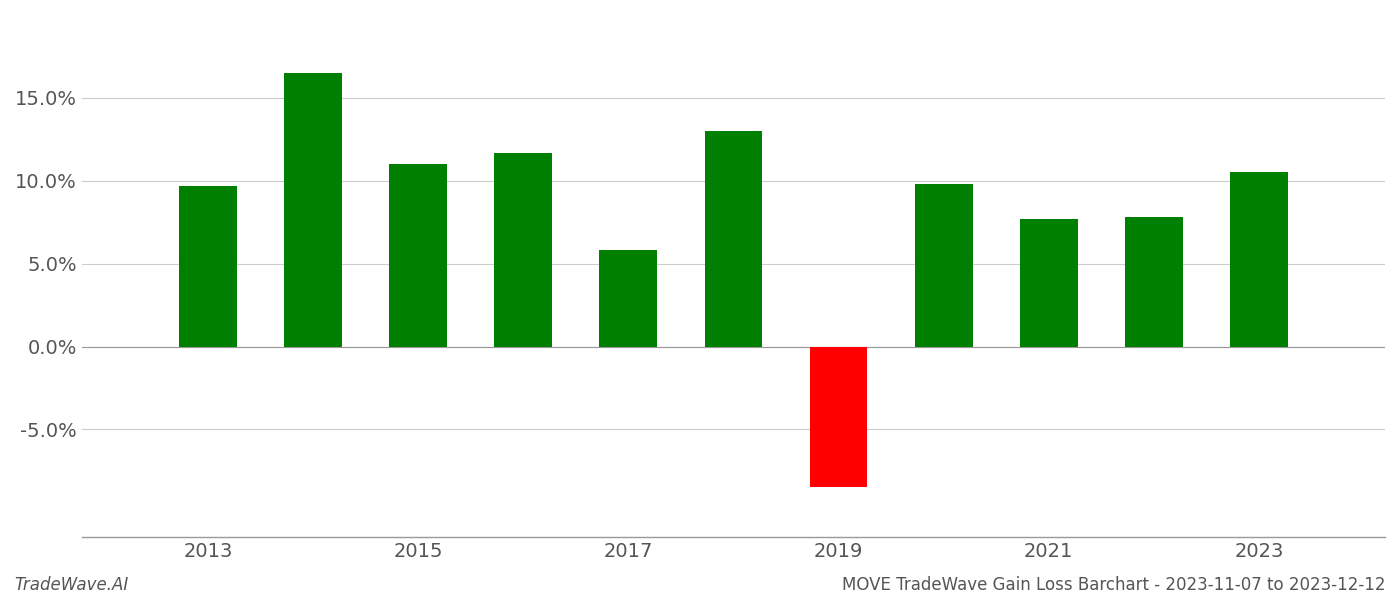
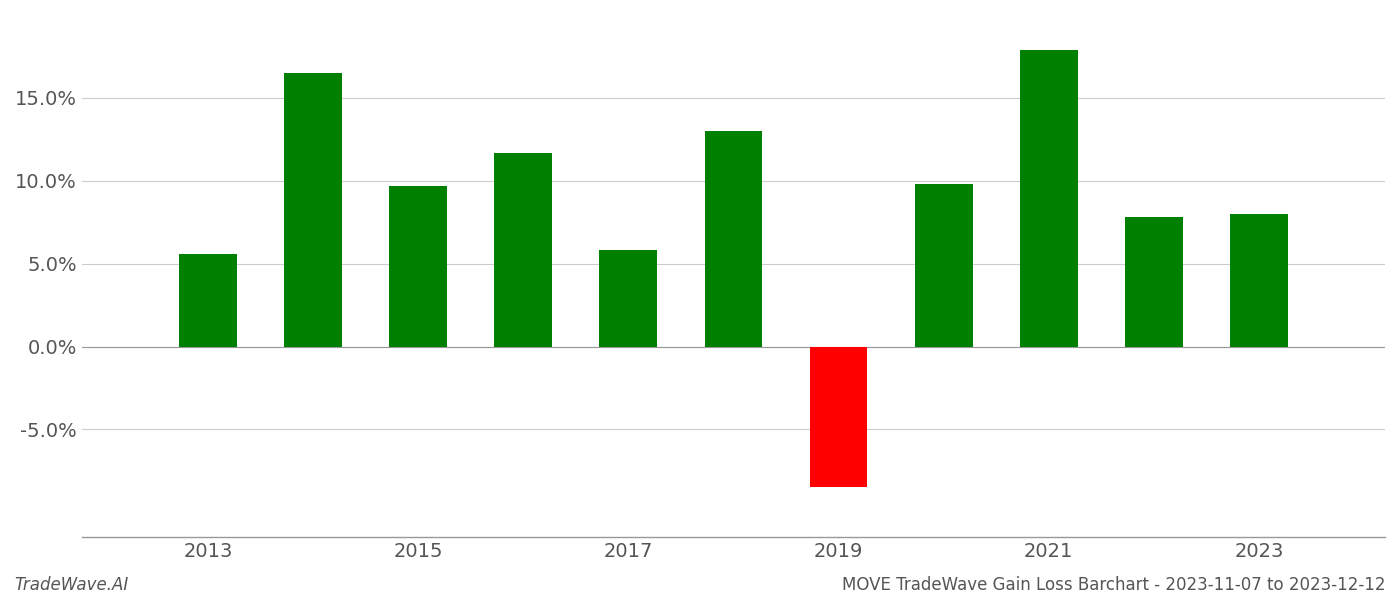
2013: 9.7% -> 5.6%
2015: 11.0% -> 9.7%
2021: 7.7% -> 17.9%
2023: 10.5% -> 8.0%
